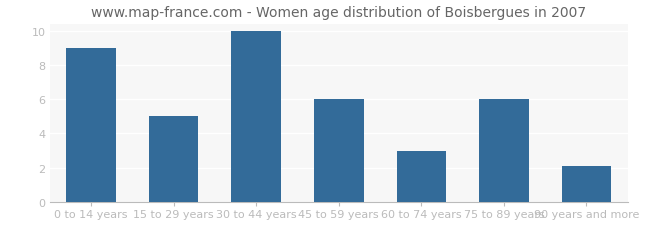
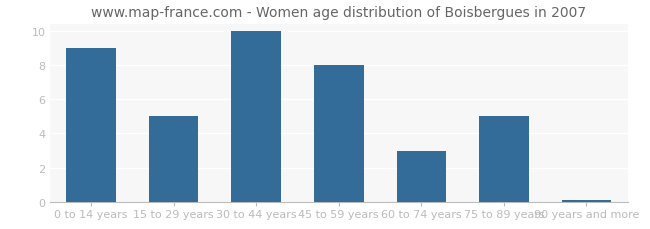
45 to 59 years: 6.0 -> 8.0
75 to 89 years: 6.0 -> 5.0
90 years and more: 2.1 -> 0.1
